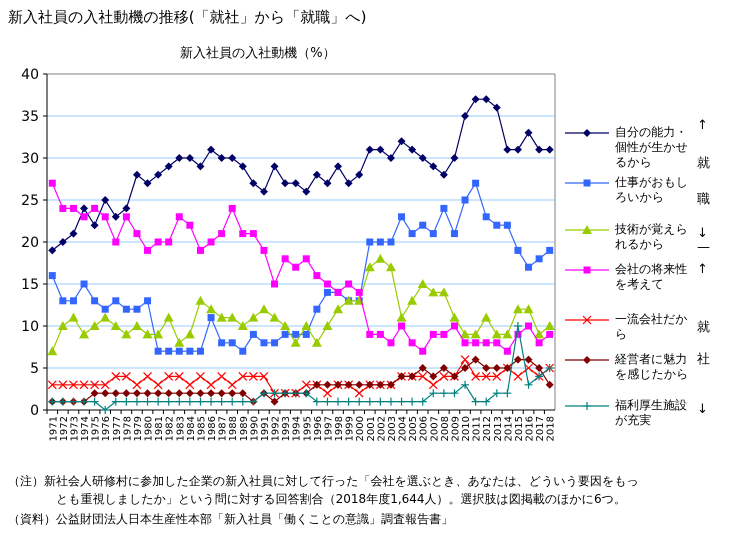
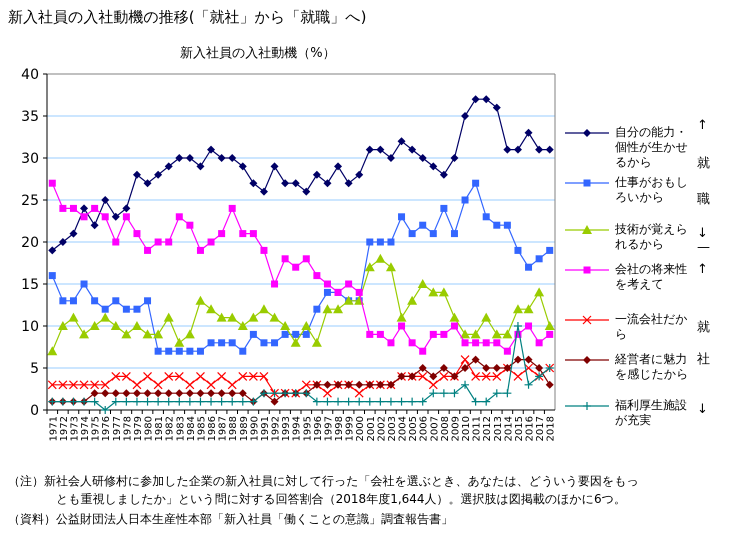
仕事がおもしろいから/1986: 11 -> 8
技術が覚えられるから/1997: 10 -> 12
技術が覚えられるから/2017: 9 -> 14
